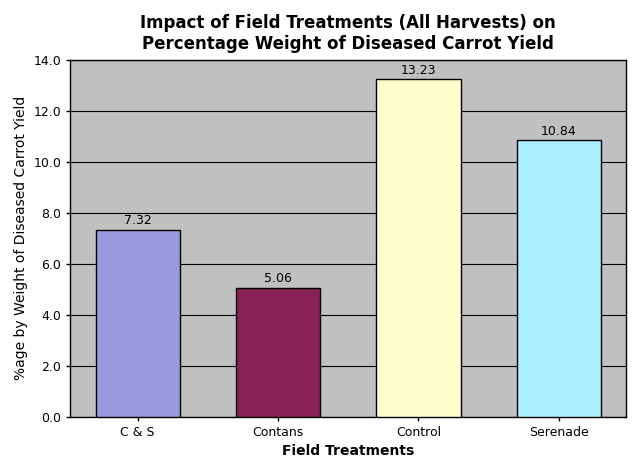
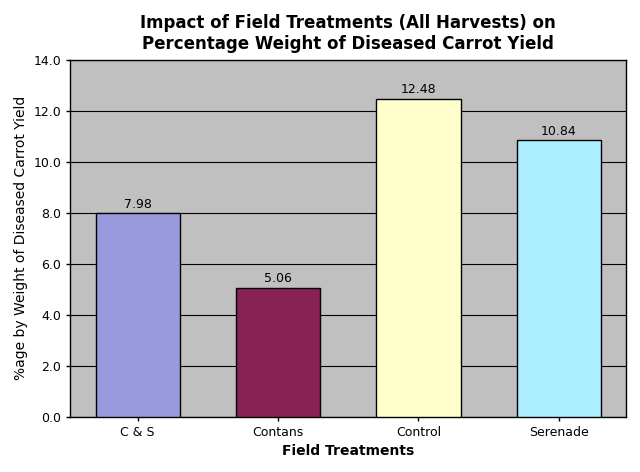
C & S: 7.32 -> 7.98
Control: 13.23 -> 12.48
